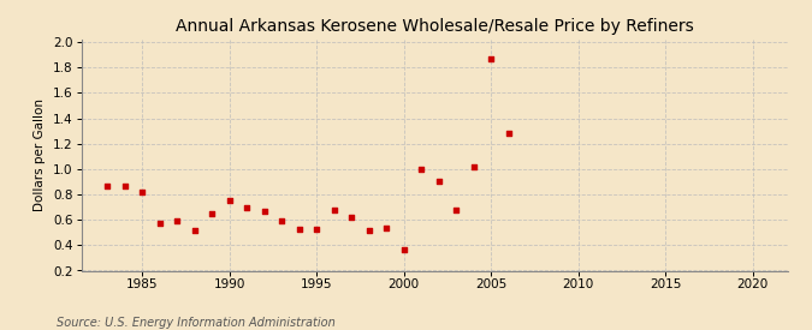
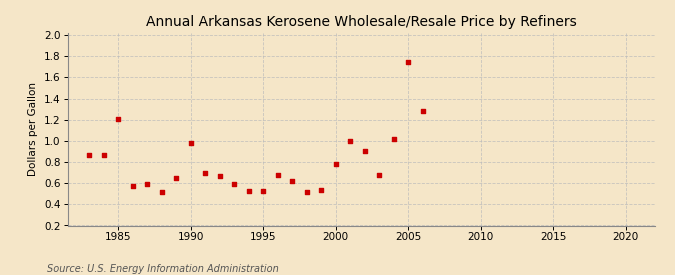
1985: 0.82 -> 1.21
1990: 0.75 -> 0.98
2000: 0.37 -> 0.78
2005: 1.87 -> 1.75
